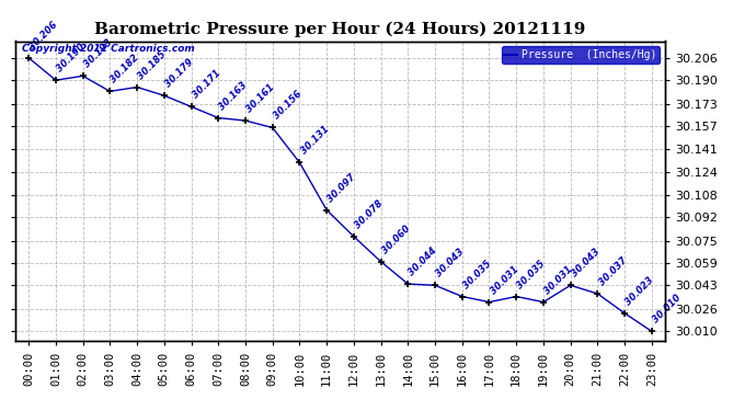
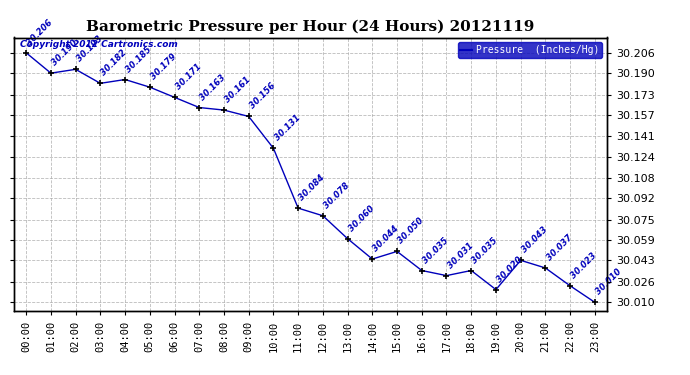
11:00: 30.097 -> 30.084
15:00: 30.043 -> 30.050
19:00: 30.031 -> 30.020
